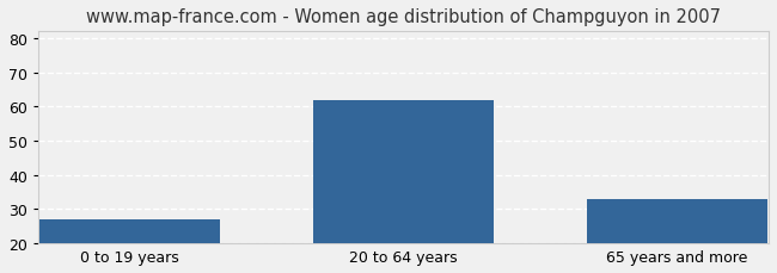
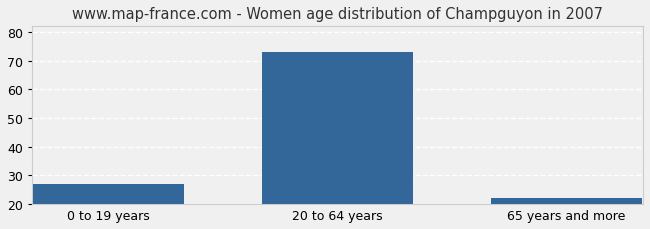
20 to 64 years: 62 -> 73
65 years and more: 33 -> 22
